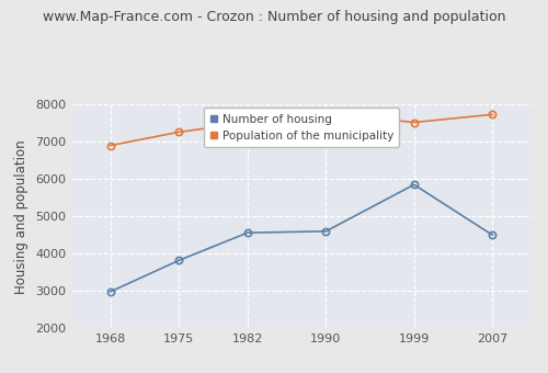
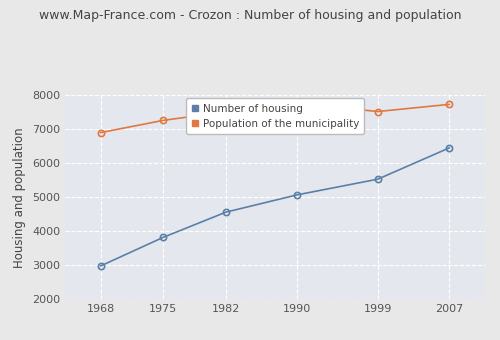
Number of housing/1990: 4600 -> 5070
Number of housing/1999: 5850 -> 5530
Number of housing/2007: 4500 -> 6450
